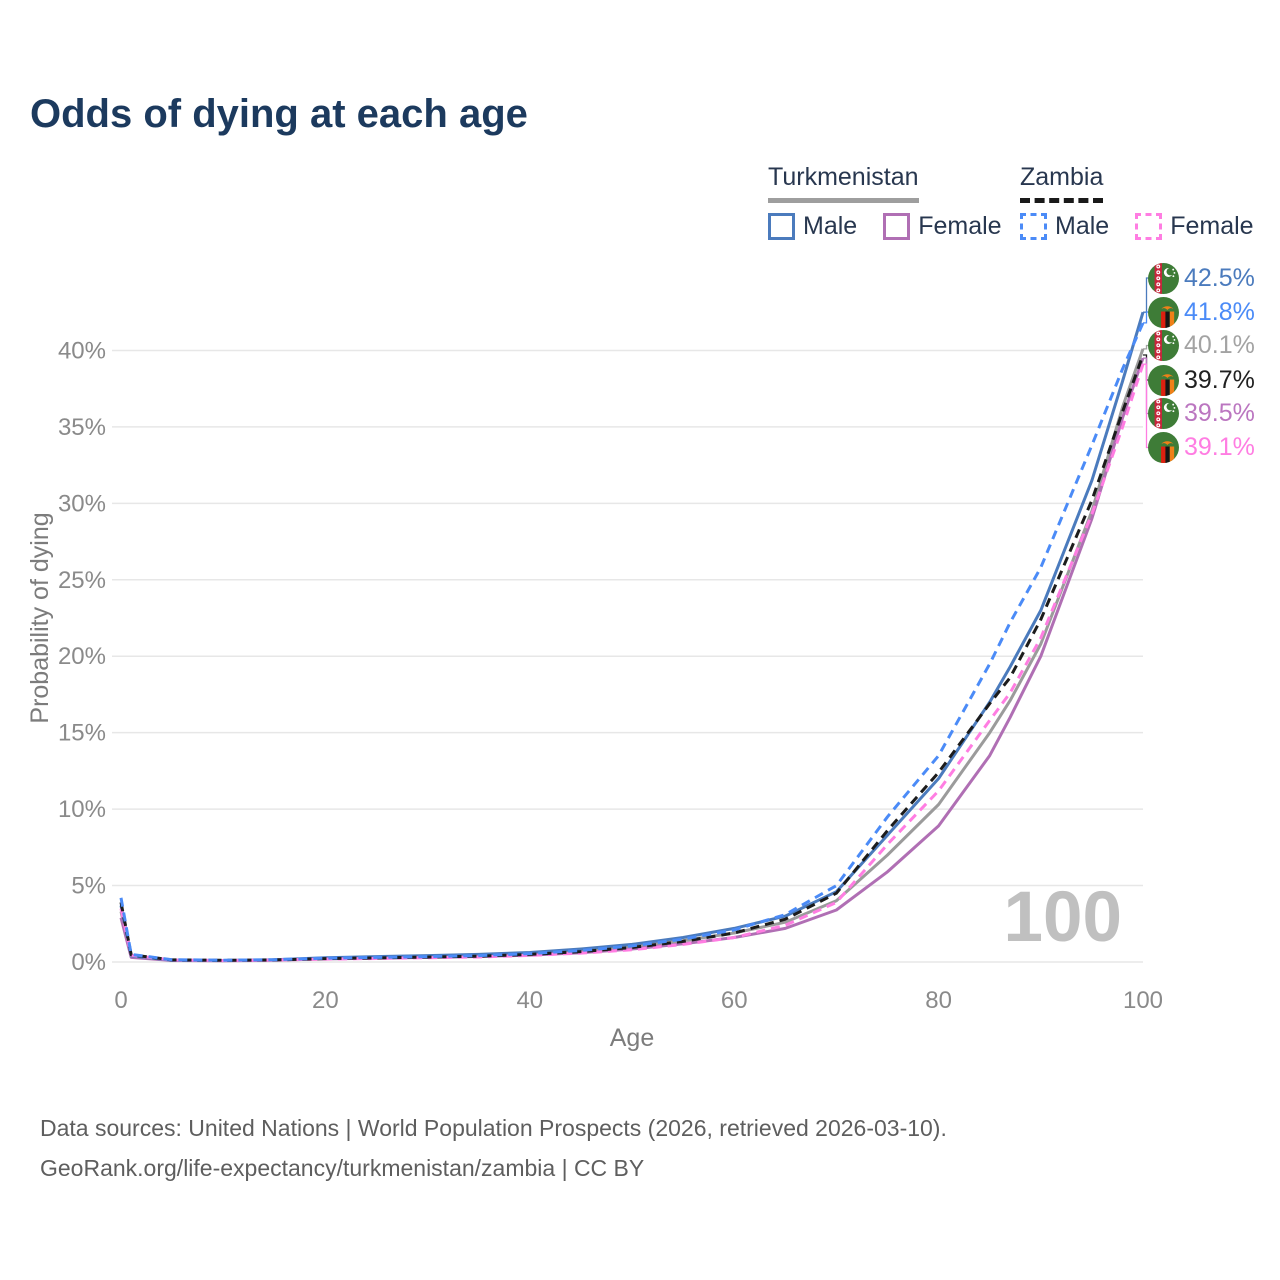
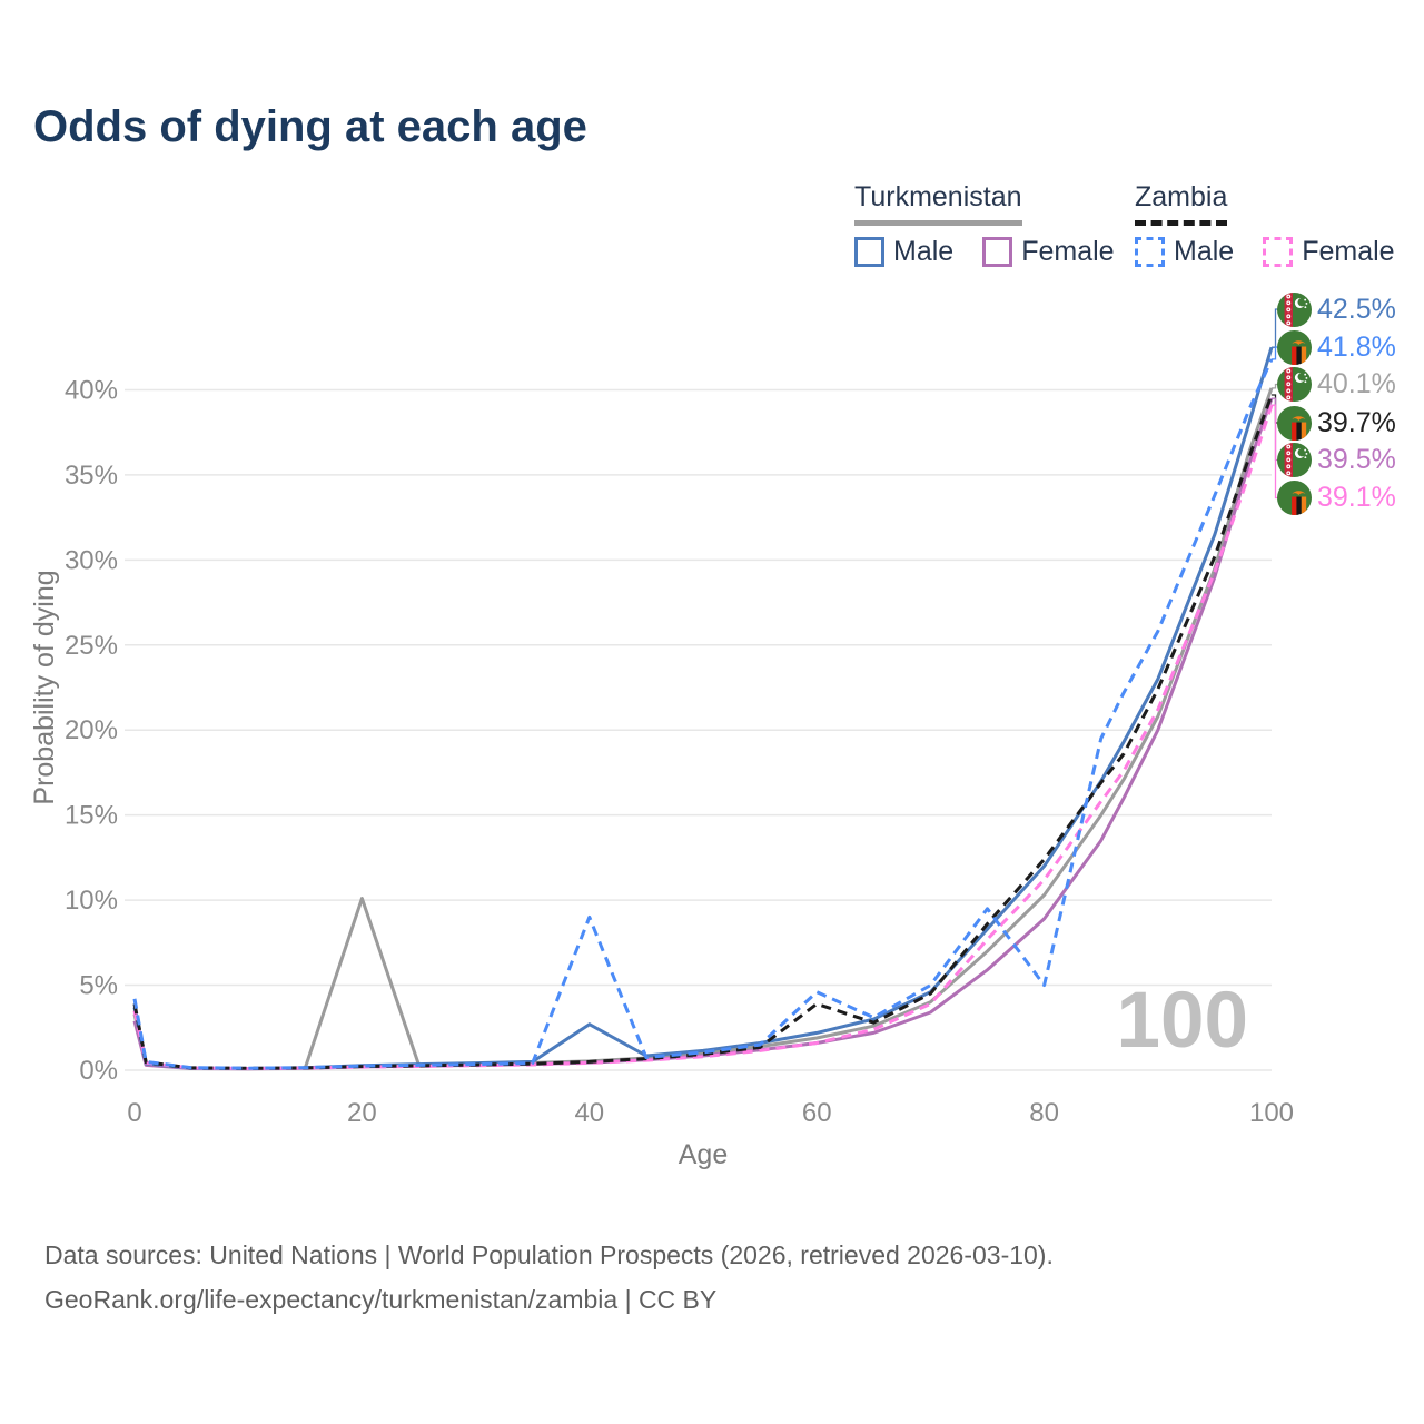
Turkmenistan/20: 0.2% -> 10.1%
Turkmenistan Male/40: 0.6% -> 2.7%
Zambia Male/40: 0.6% -> 9.0%
Zambia/60: 1.9% -> 3.9%
Zambia Male/60: 2.1% -> 4.6%
Zambia Male/80: 13.5% -> 5.0%
